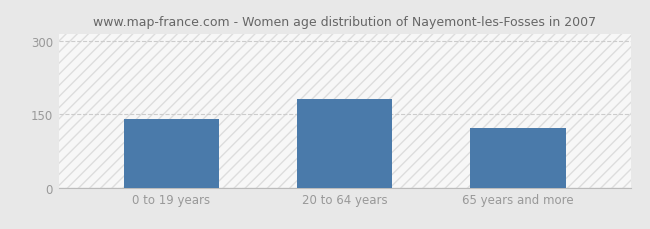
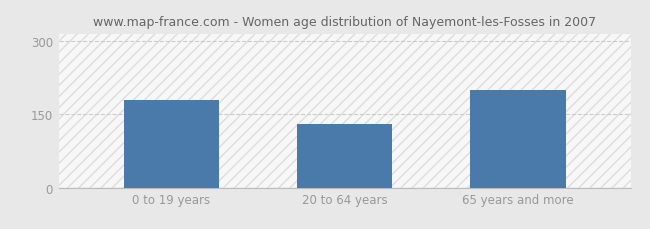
0 to 19 years: 140 -> 180
20 to 64 years: 182 -> 130
65 years and more: 122 -> 200
